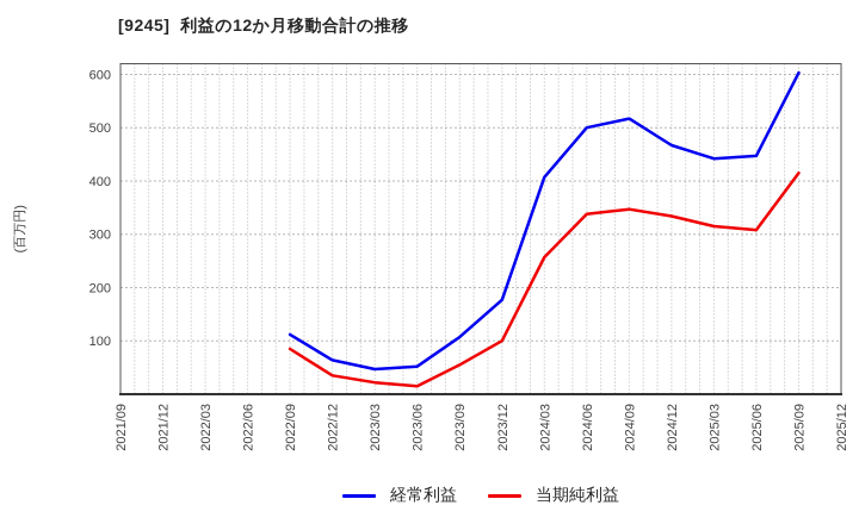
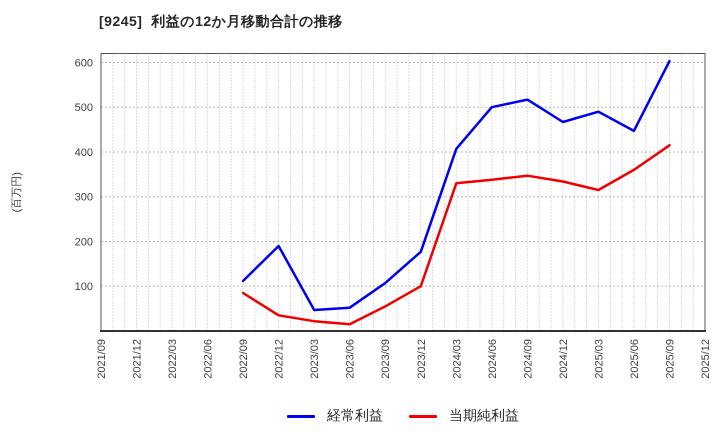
経常利益/2022/12: 60 -> 190
当期純利益/2024/03: 260 -> 330
経常利益/2025/03: 440 -> 490
当期純利益/2025/06: 310 -> 360
